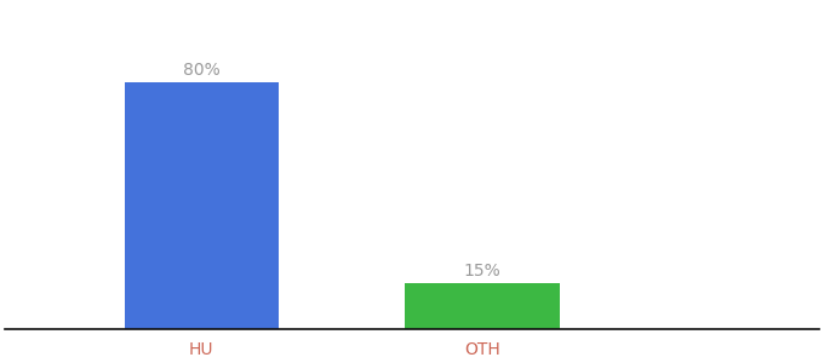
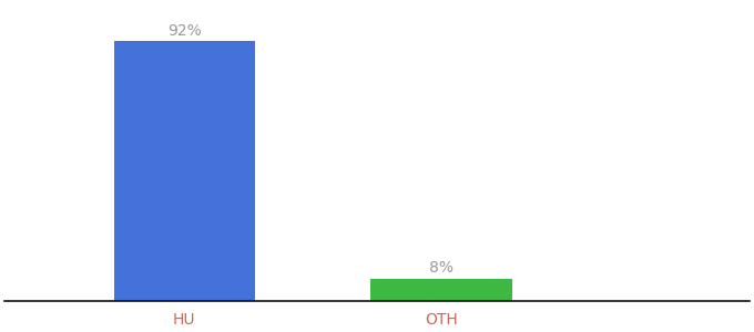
HU: 80% -> 92%
OTH: 15% -> 8%
